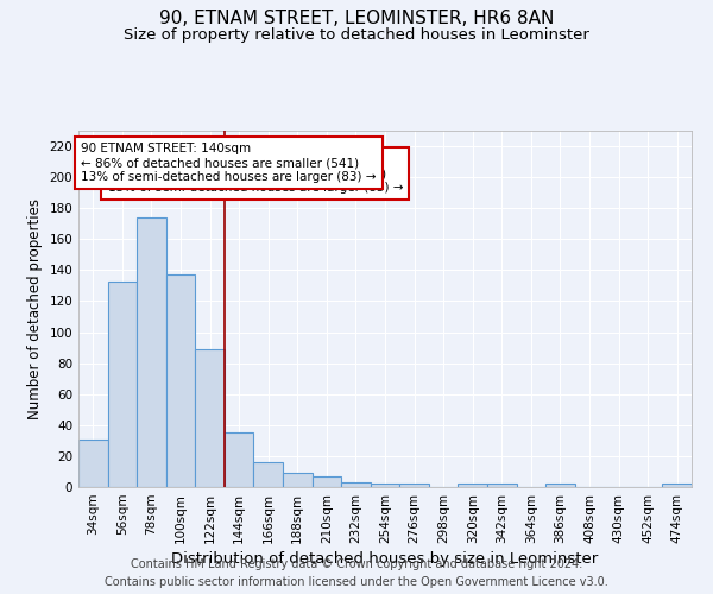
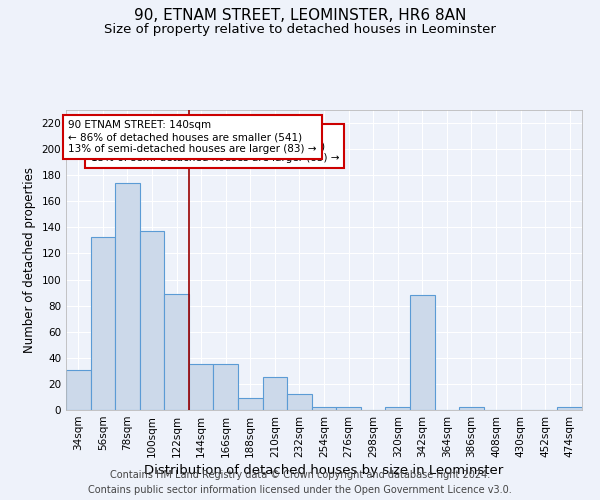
166sqm: 16 -> 35
210sqm: 7 -> 25
232sqm: 3 -> 12
342sqm: 2 -> 88
